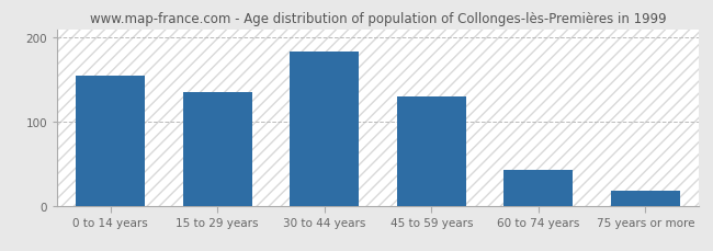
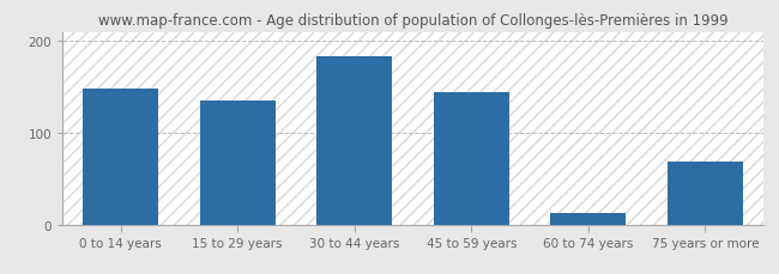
0 to 14 years: 155 -> 148
45 to 59 years: 130 -> 144
60 to 74 years: 42 -> 12
75 years or more: 18 -> 68
